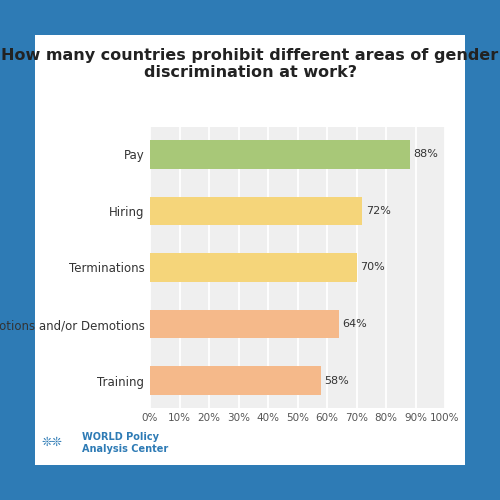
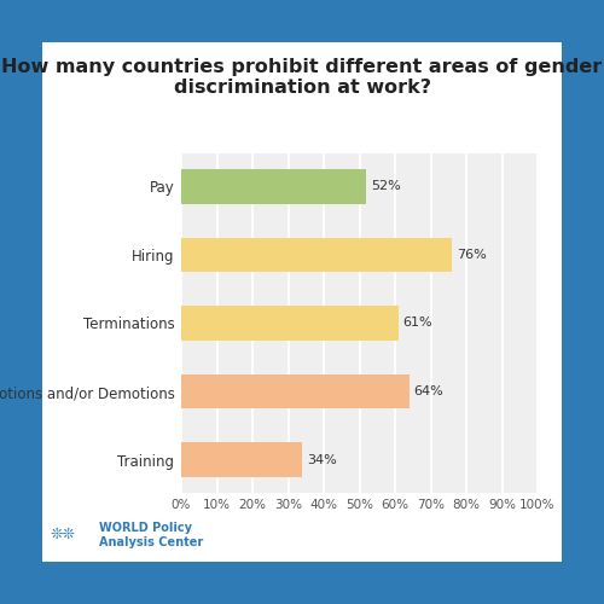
Pay: 88% -> 52%
Hiring: 72% -> 76%
Terminations: 70% -> 61%
Training: 58% -> 34%
